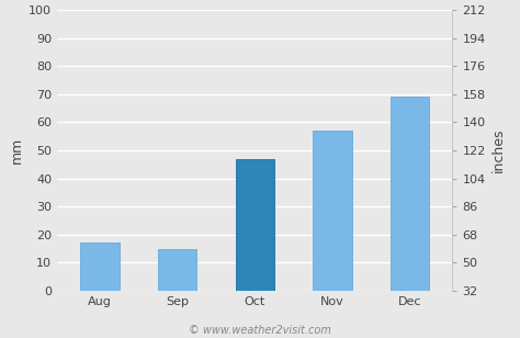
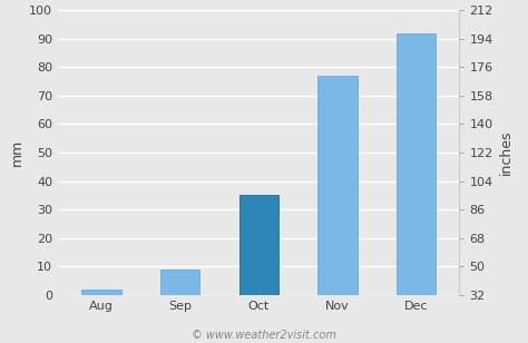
Aug: 17 -> 2
Sep: 15 -> 9
Oct: 47 -> 35
Nov: 57 -> 77
Dec: 69 -> 92
